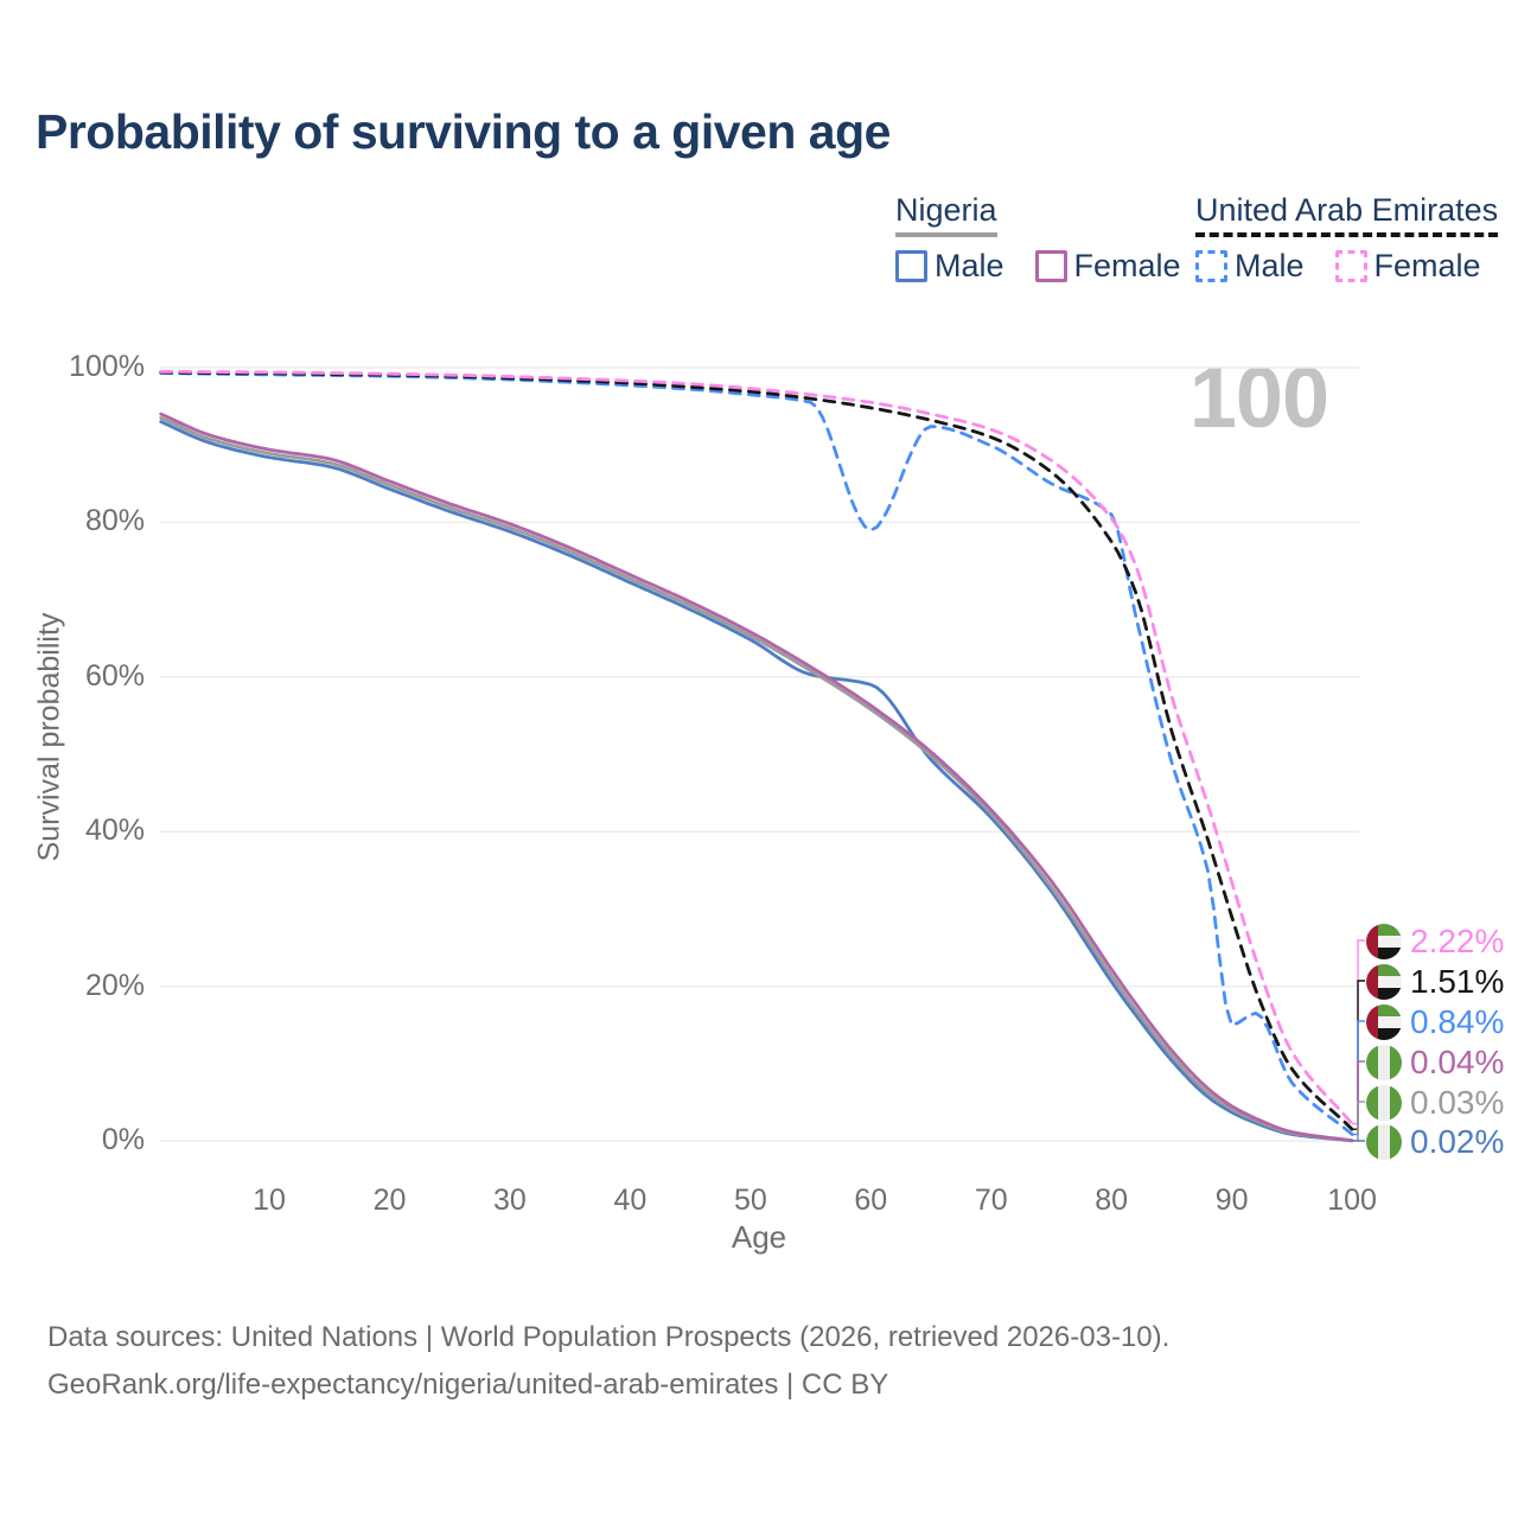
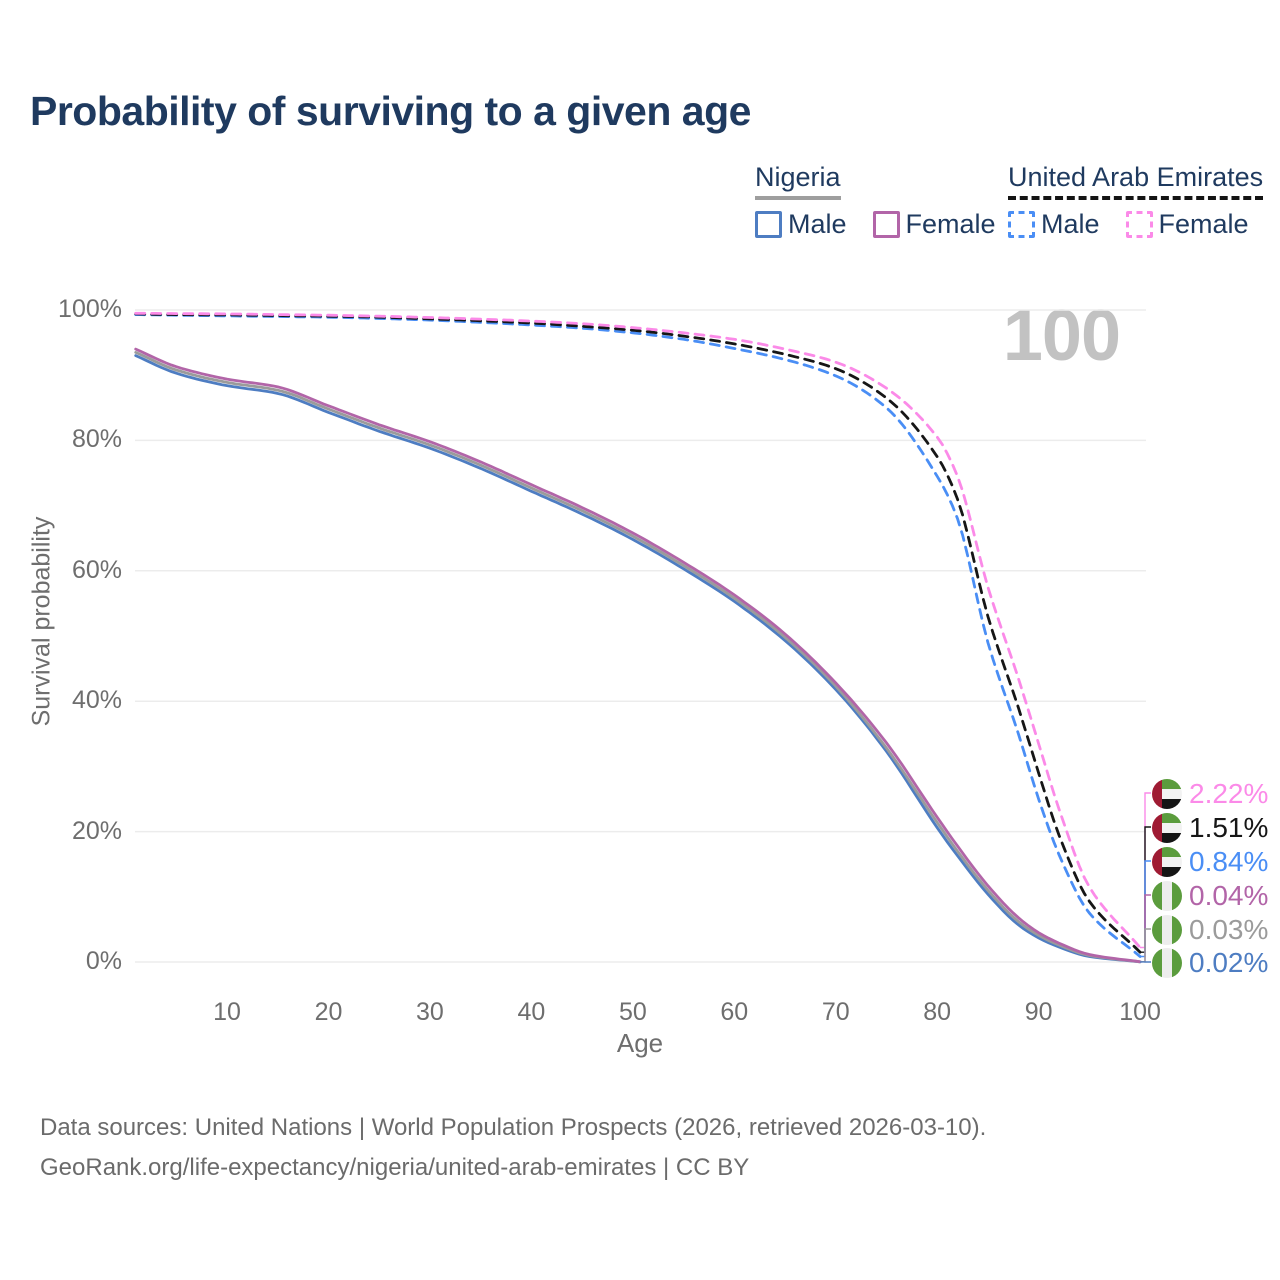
Nigeria Male/60: 59% -> 55%
United Arab Emirates Male/60: 79% -> 94%
United Arab Emirates Male/80: 81% -> 74%
United Arab Emirates Male/90: 15% -> 25%
